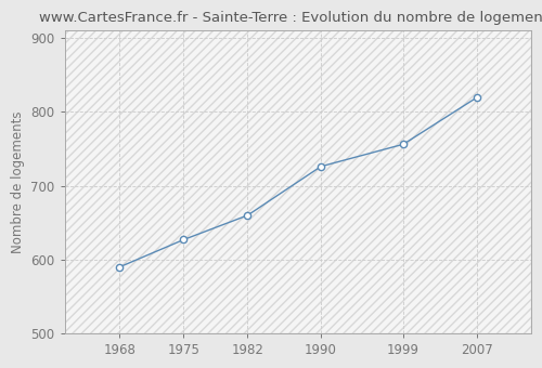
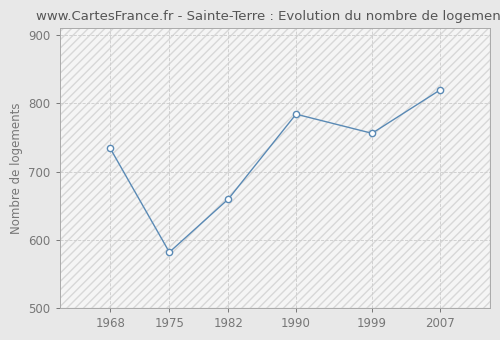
1968: 590 -> 734
1975: 627 -> 582
1990: 726 -> 784
